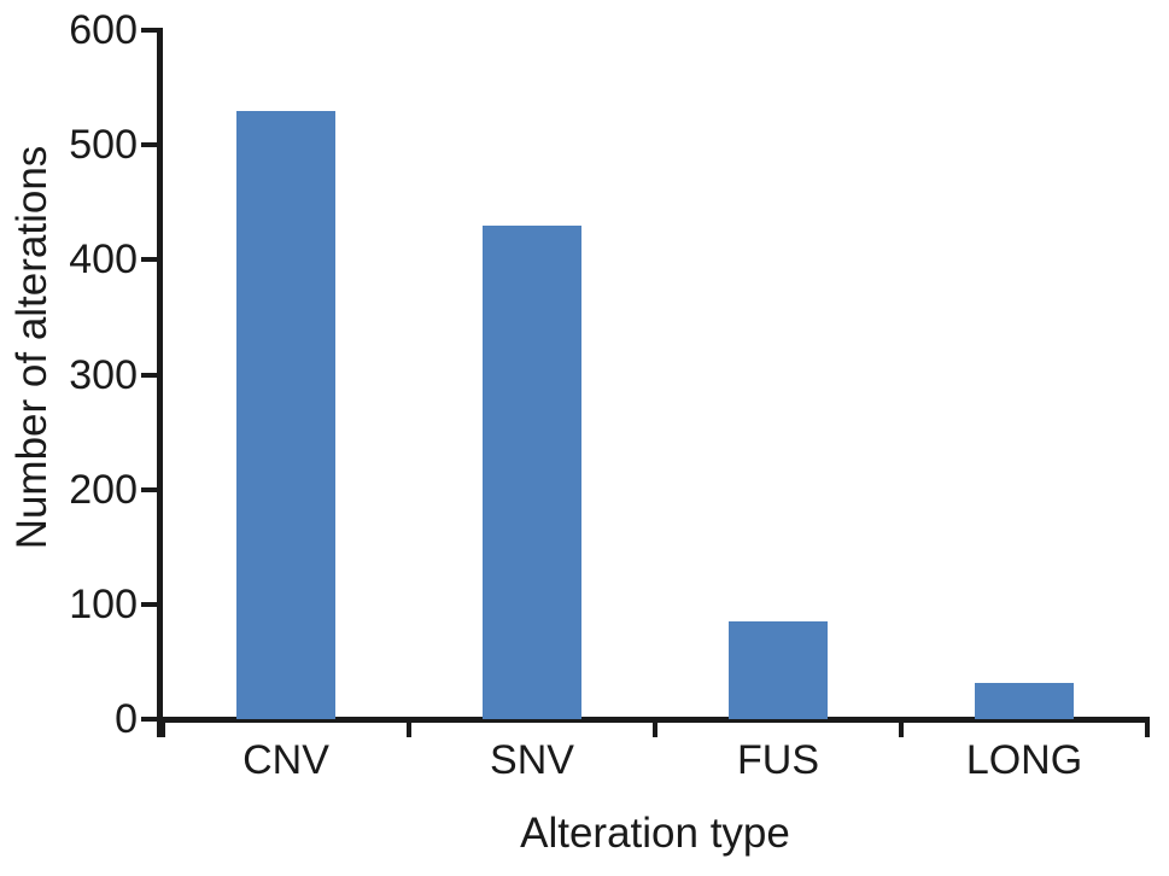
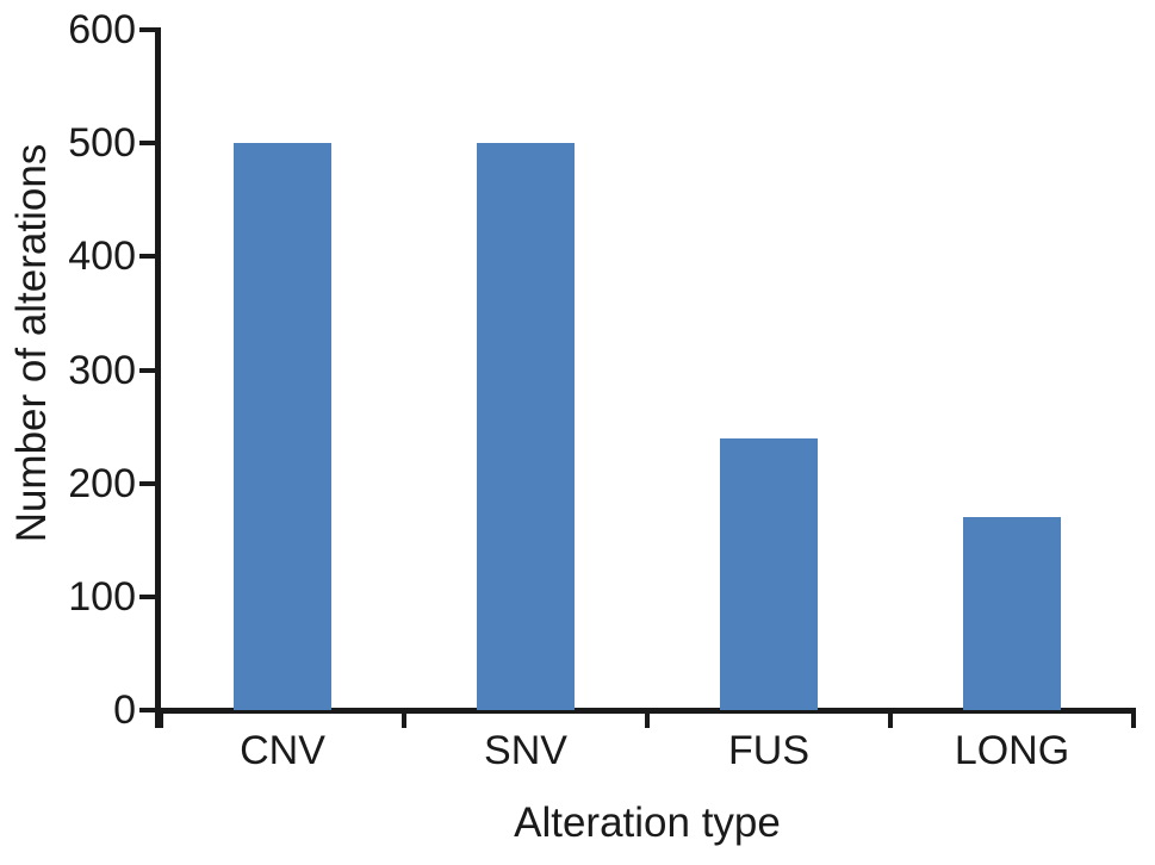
CNV: 530 -> 500
SNV: 430 -> 500
FUS: 80 -> 240
LONG: 30 -> 170
